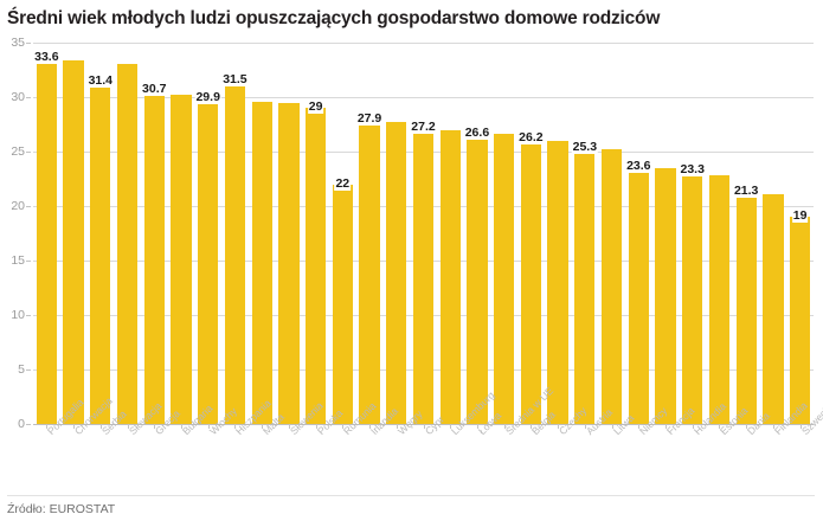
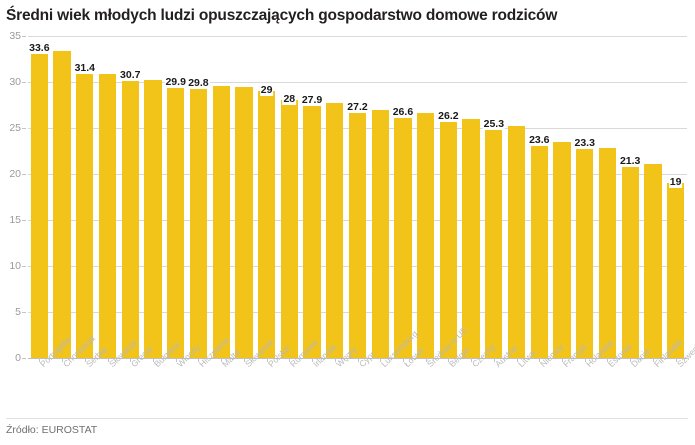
Słowacja: 33 -> 31
Hiszpania: 31.5 -> 29.8
Rumunia: 22 -> 28
